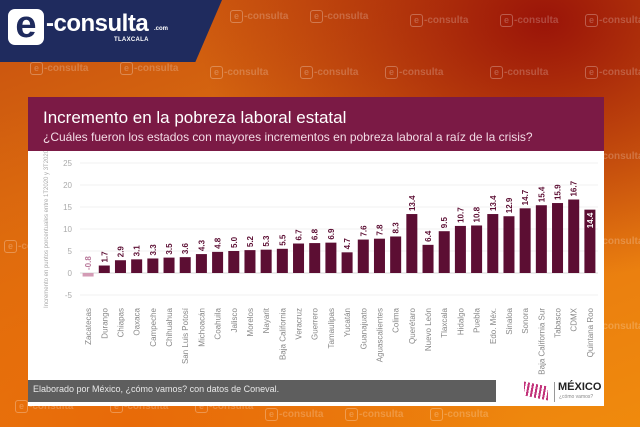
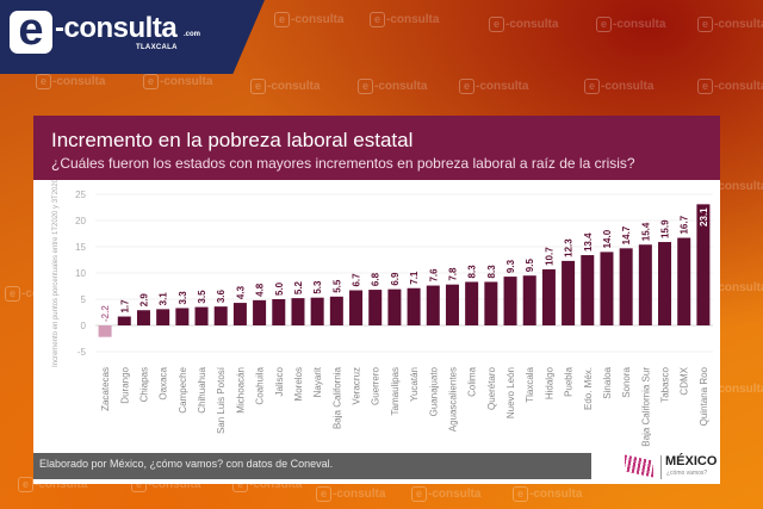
Zacatecas: -0.8 -> -2.2
Yucatán: 4.7 -> 7.1
Querétaro: 13.4 -> 8.3
Nuevo León: 6.4 -> 9.3
Puebla: 10.8 -> 12.3
Sinaloa: 12.9 -> 14.0
Quintana Roo: 14.4 -> 23.1
